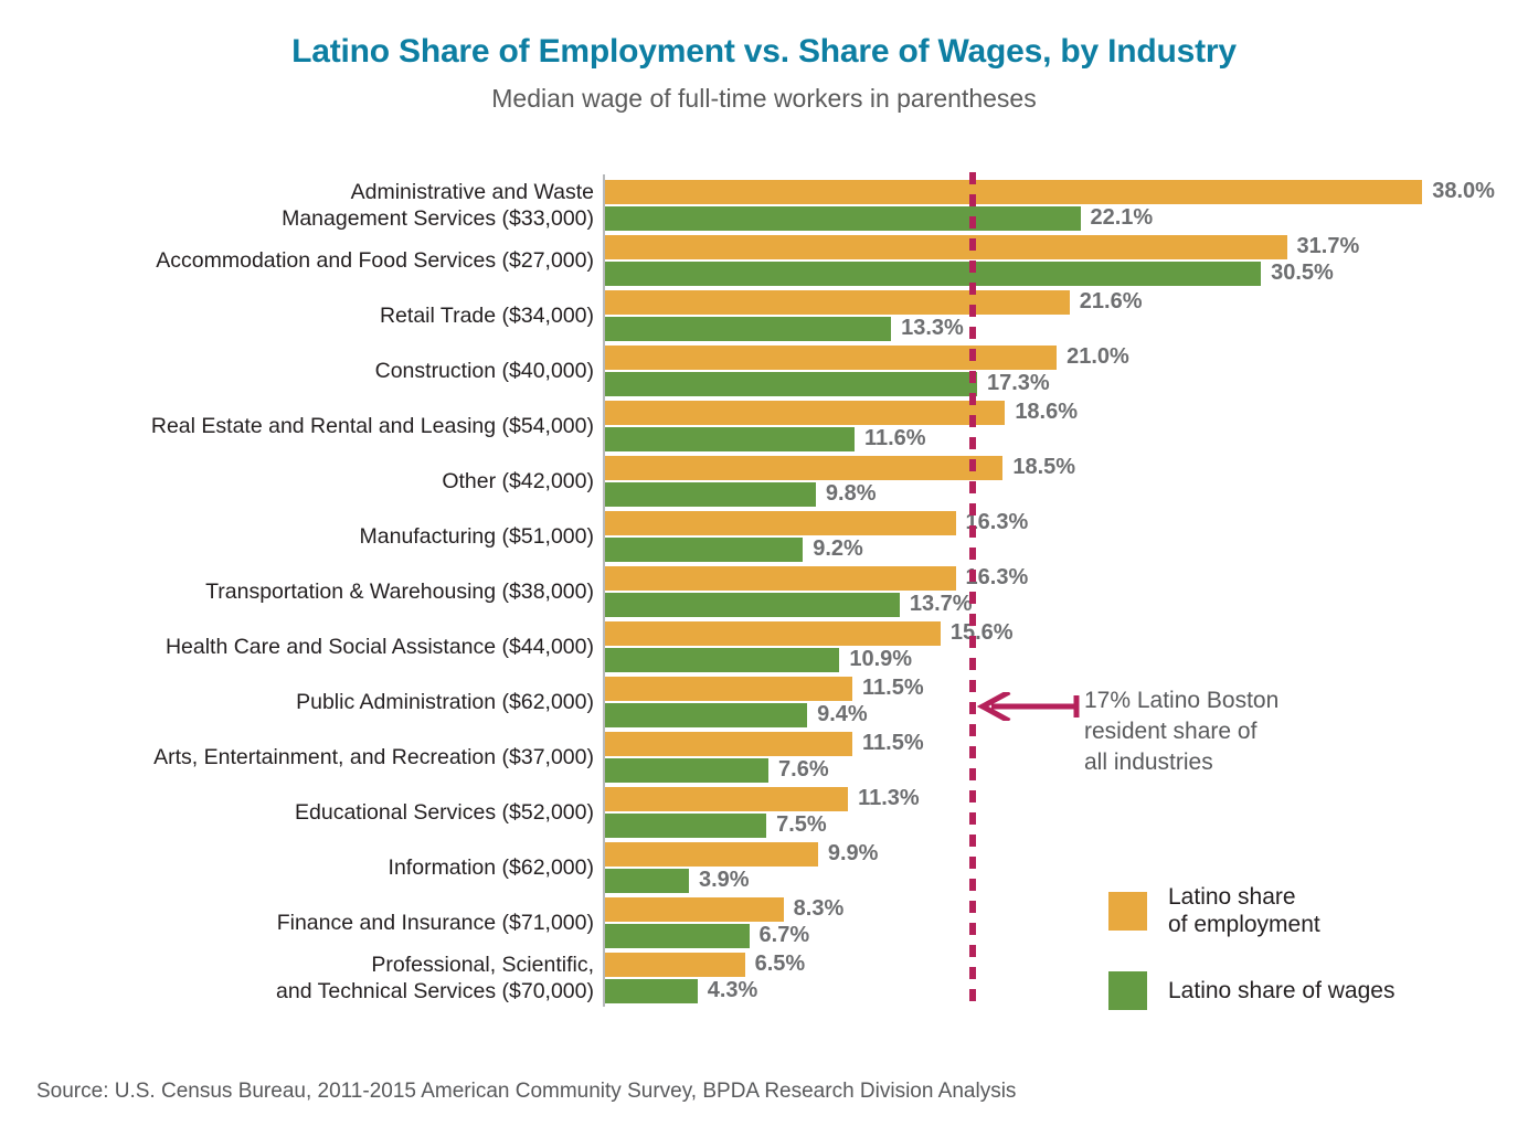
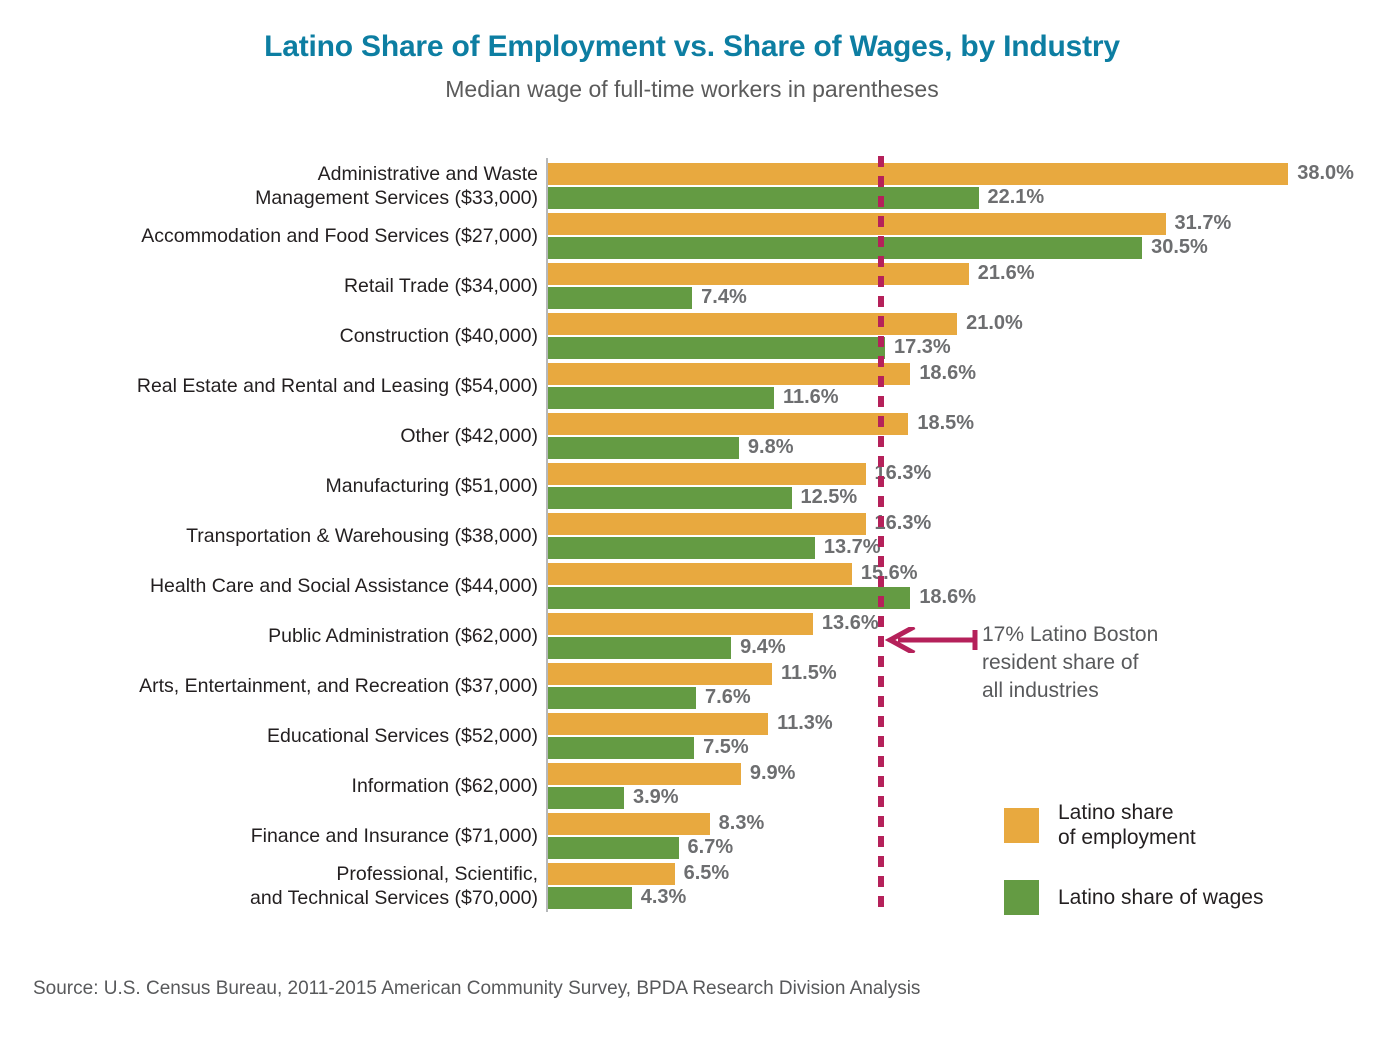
Latino share of wages/Retail Trade ($34,000): 13.3% -> 7.4%
Latino share of wages/Manufacturing ($51,000): 9.2% -> 12.5%
Latino share of wages/Health Care and Social Assistance ($44,000): 10.9% -> 18.6%
Latino share of employment/Public Administration ($62,000): 11.5% -> 13.6%
